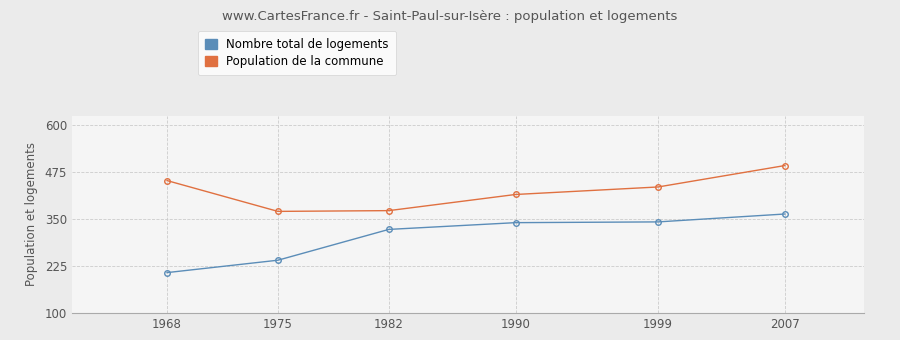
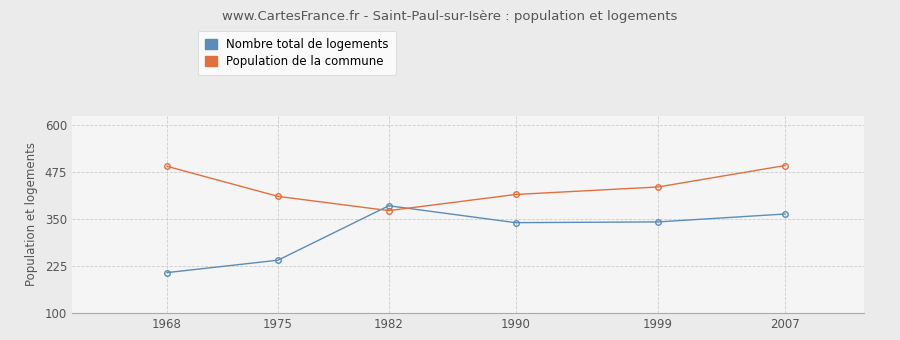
Population de la commune/1968: 452 -> 490
Population de la commune/1975: 370 -> 410
Nombre total de logements/1982: 322 -> 385
